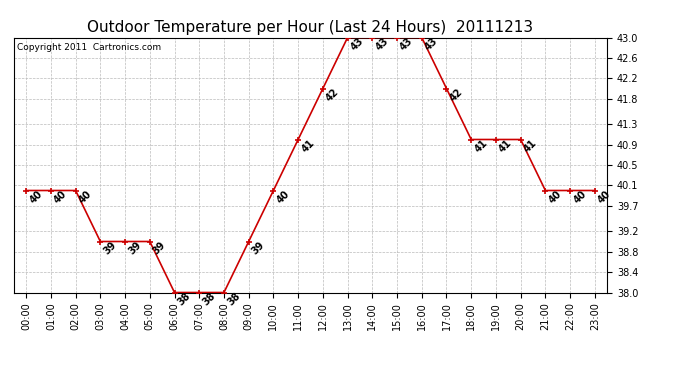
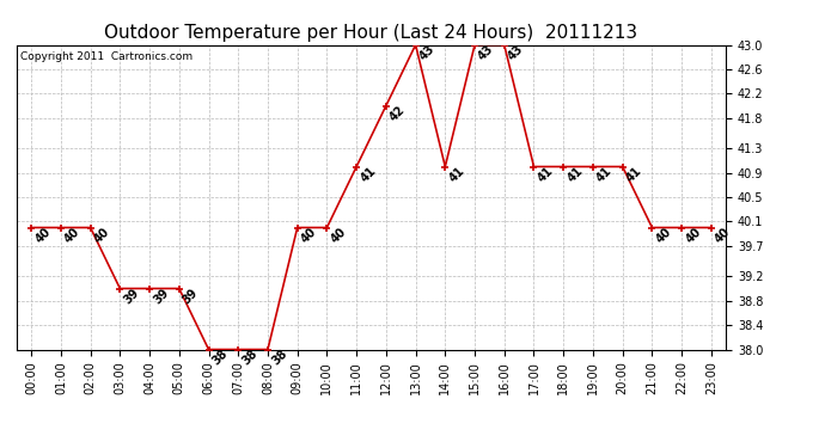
09:00: 39 -> 40
14:00: 43 -> 41
17:00: 42 -> 41
